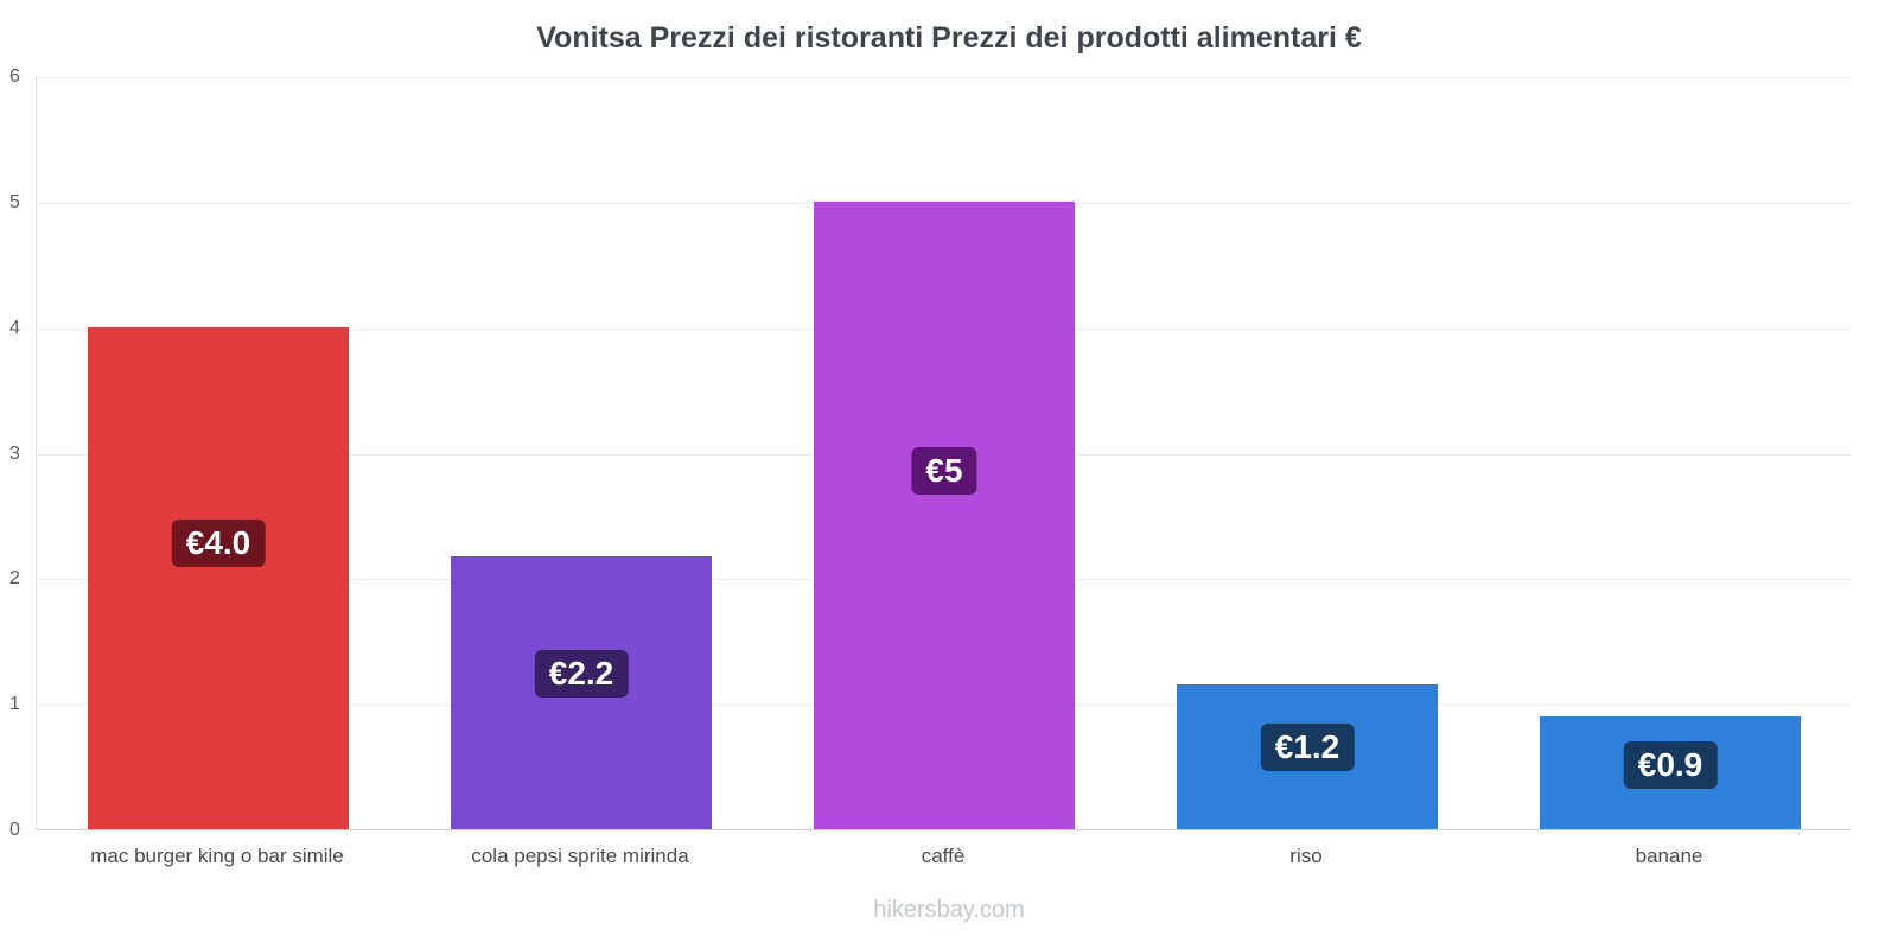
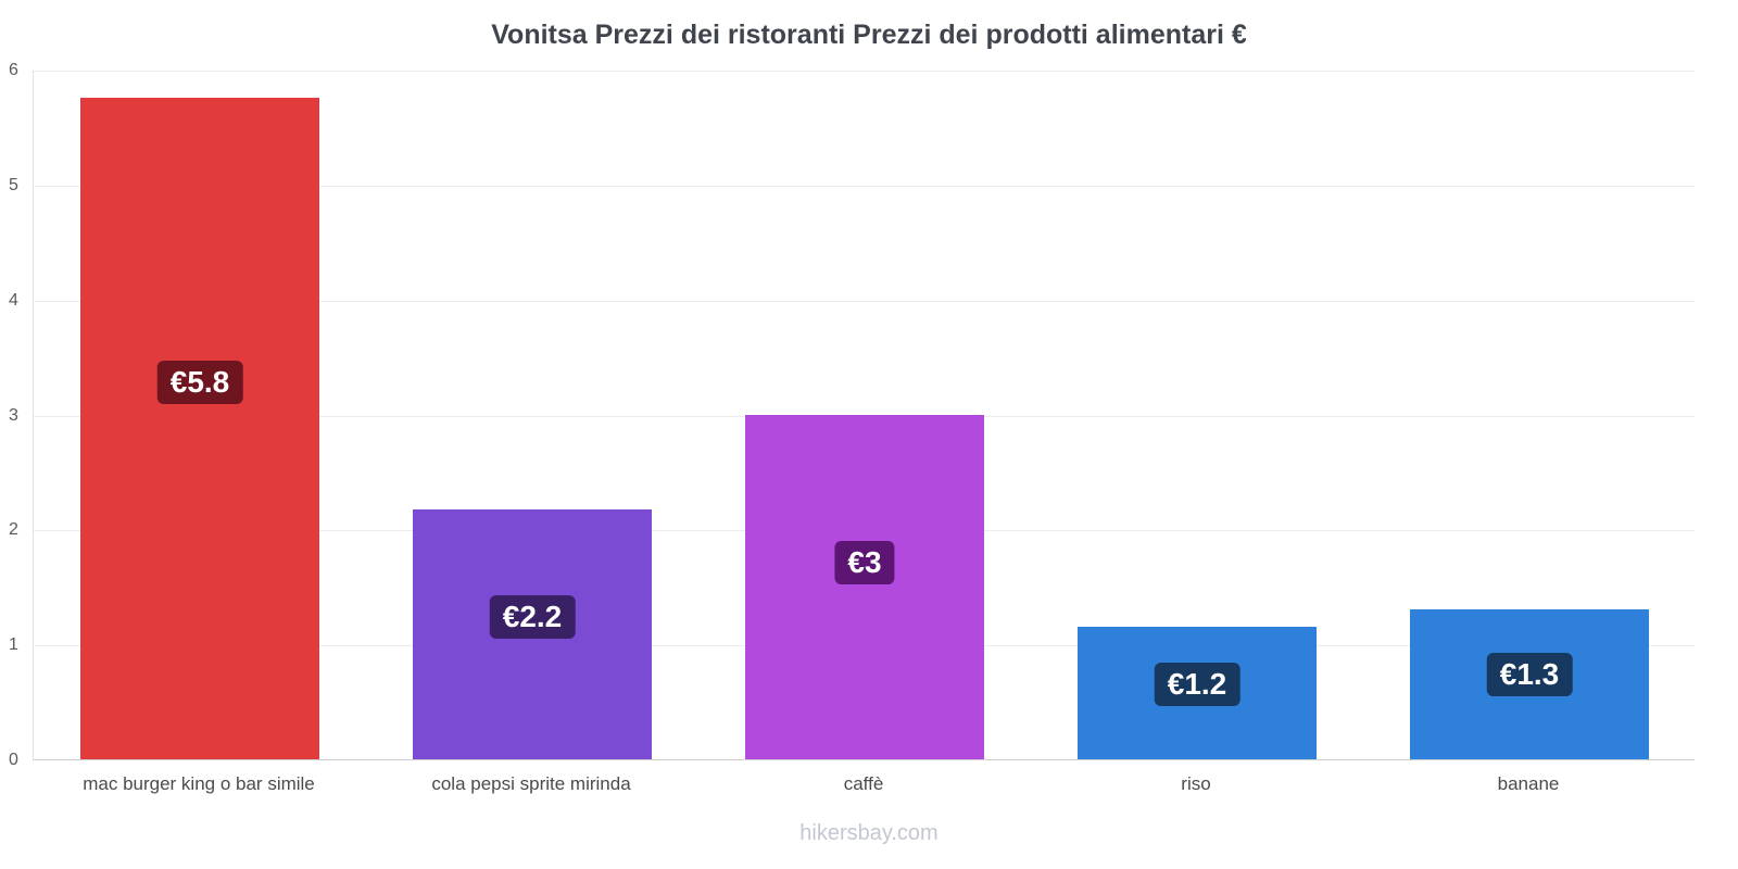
mac burger king o bar simile: €4.0 -> €5.8
caffè: €5 -> €3
banane: €0.9 -> €1.3
